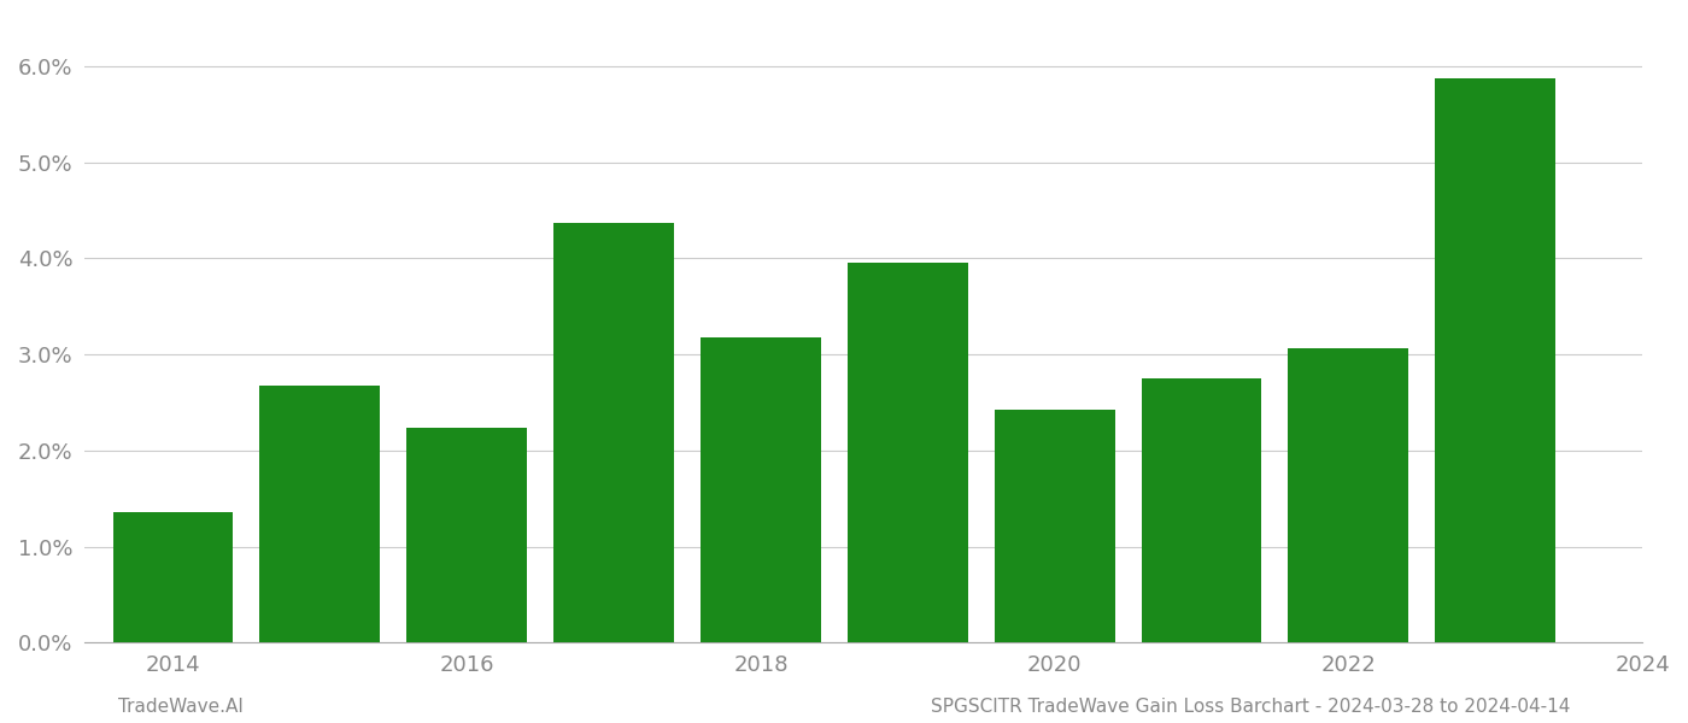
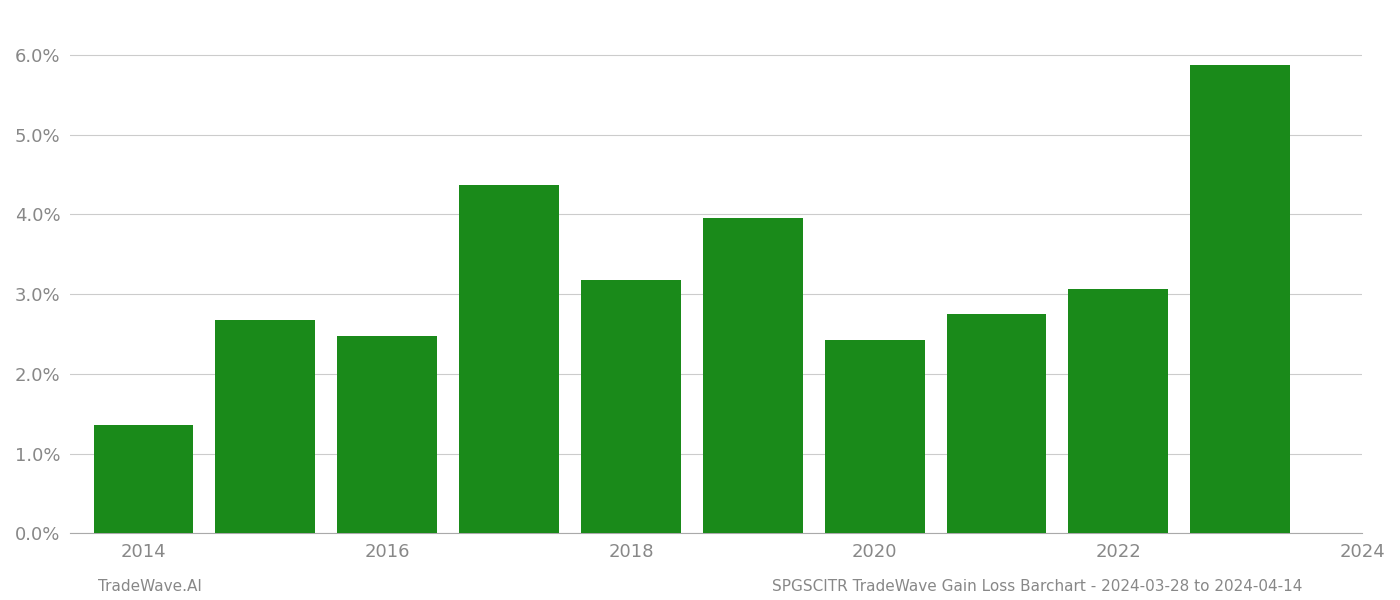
2016: 2.24% -> 2.47%
